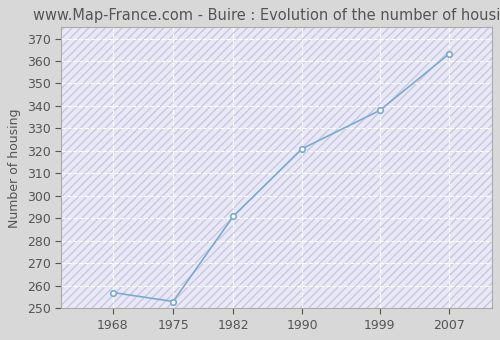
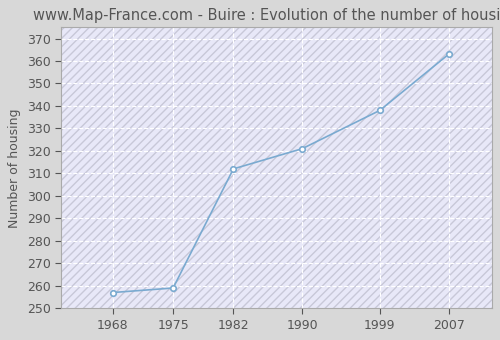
1975: 253 -> 259
1982: 291 -> 312
